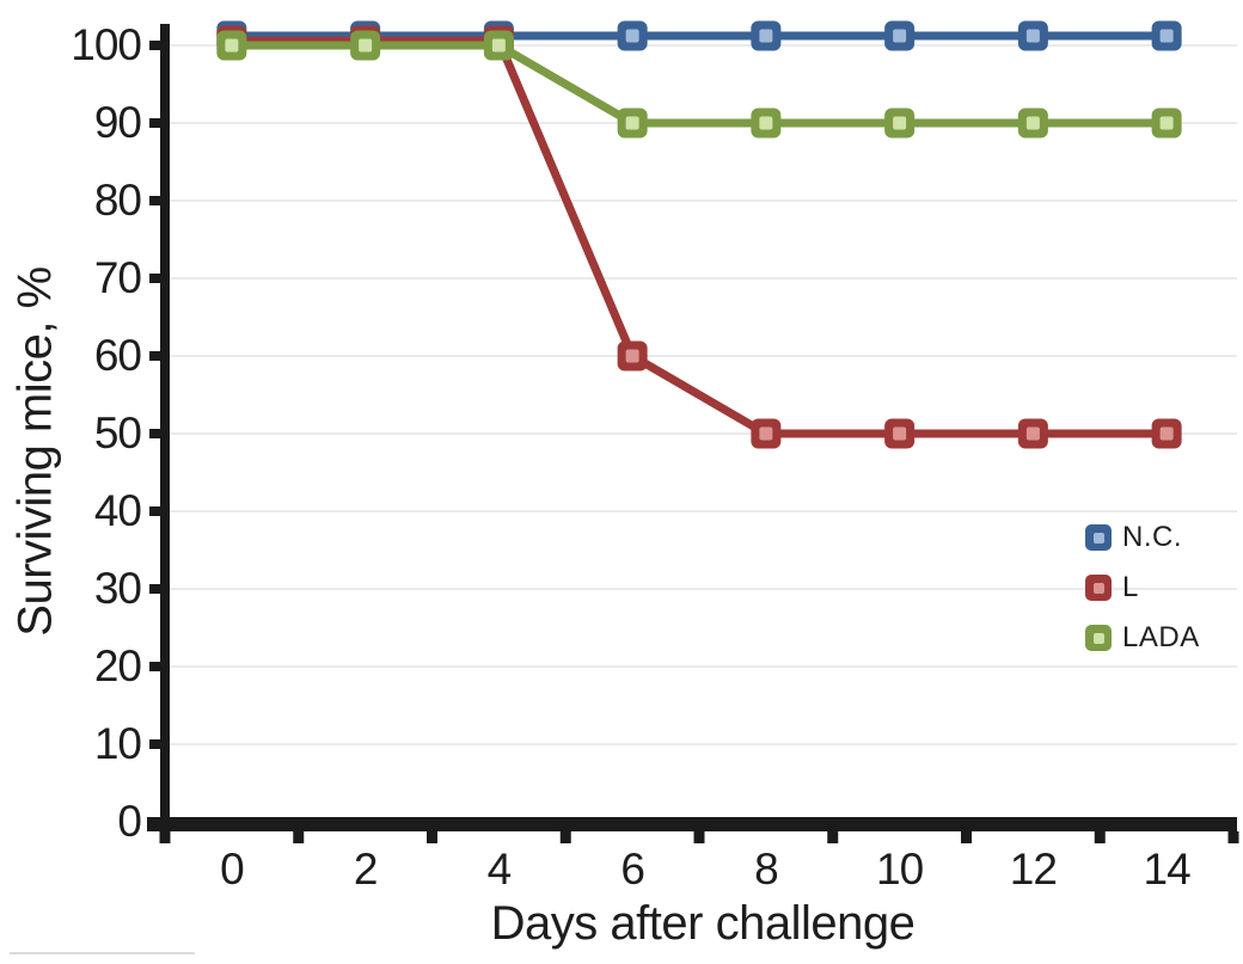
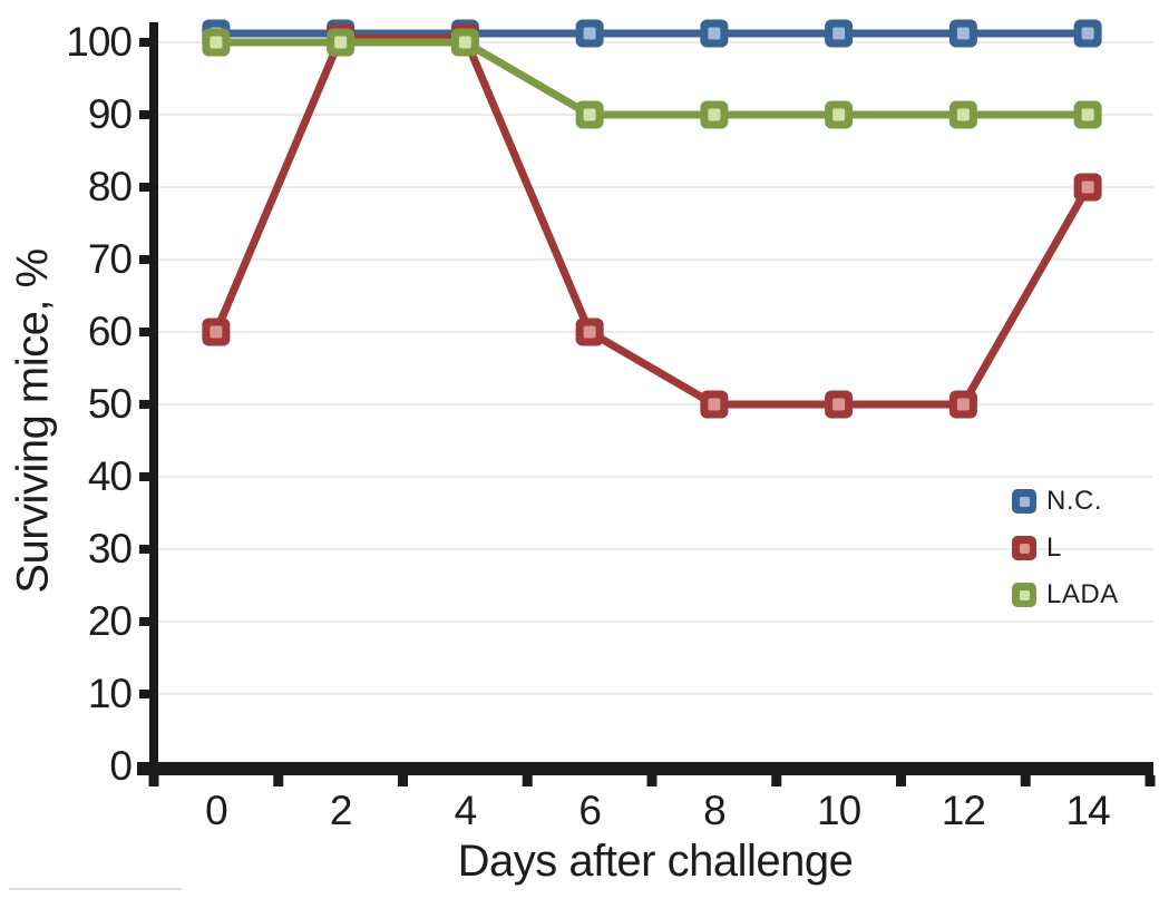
L/0: 100 -> 60
L/14: 50 -> 80
